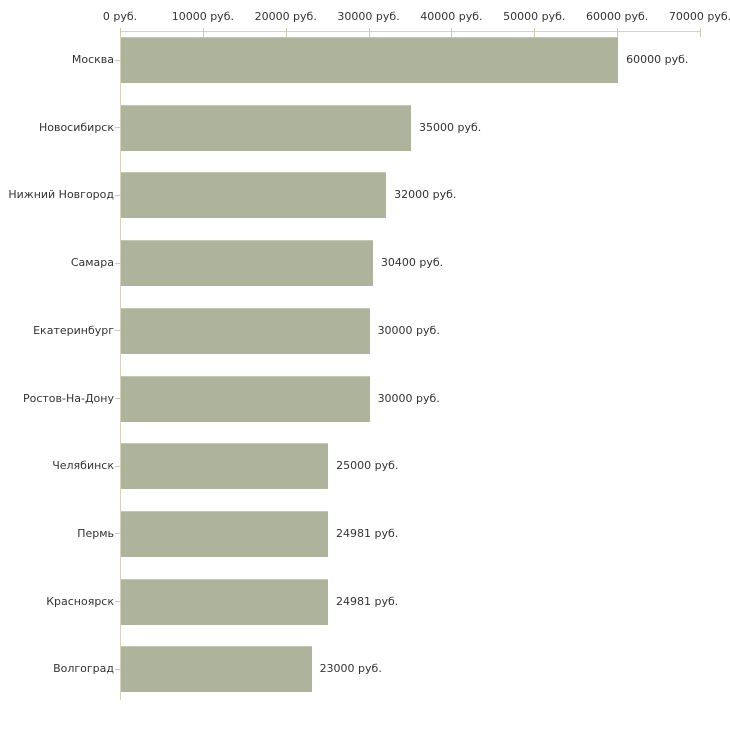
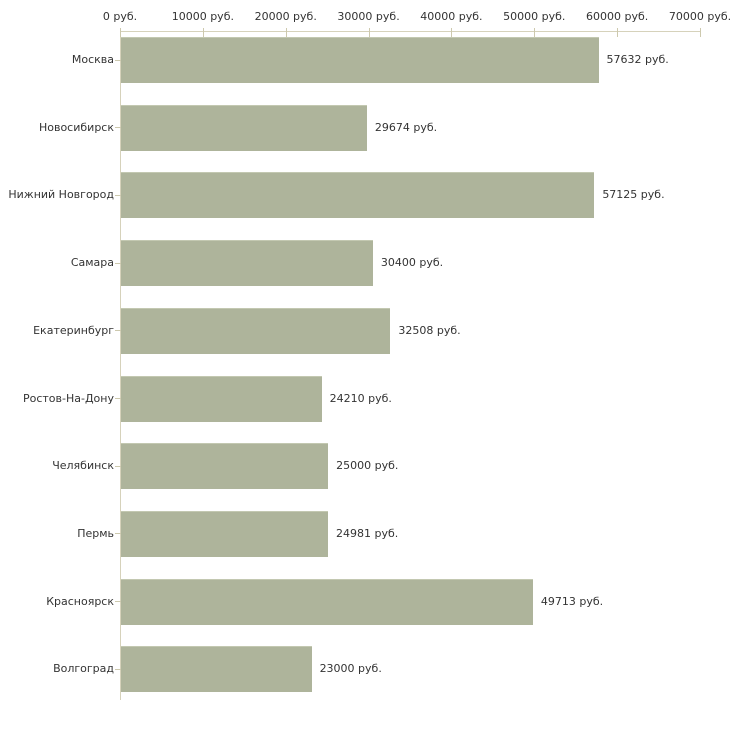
Москва: 60000 -> 57632
Новосибирск: 35000 -> 29674
Нижний Новгород: 32000 -> 57125
Екатеринбург: 30000 -> 32508
Ростов-На-Дону: 30000 -> 24210
Красноярск: 24981 -> 49713
